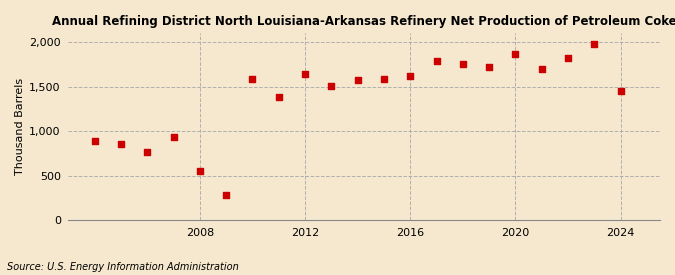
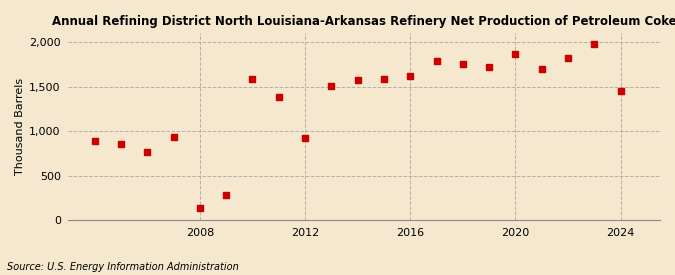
2008: 560 -> 140
2012: 1,640 -> 920
